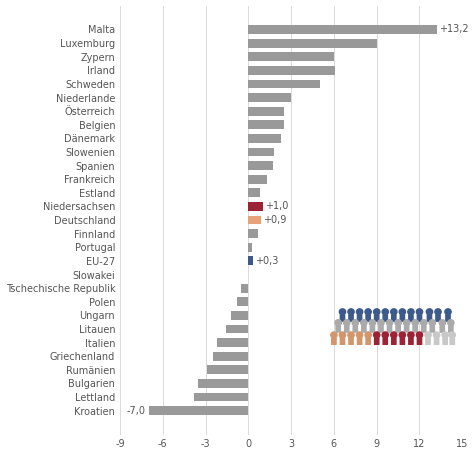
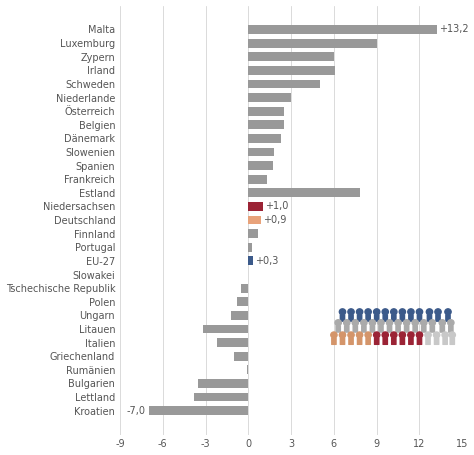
Estland: 0.8 -> 7.8
Litauen: -1.6 -> -3.2
Griechenland: -2.5 -> -1.0
Rumänien: -2.9 -> -0.1
